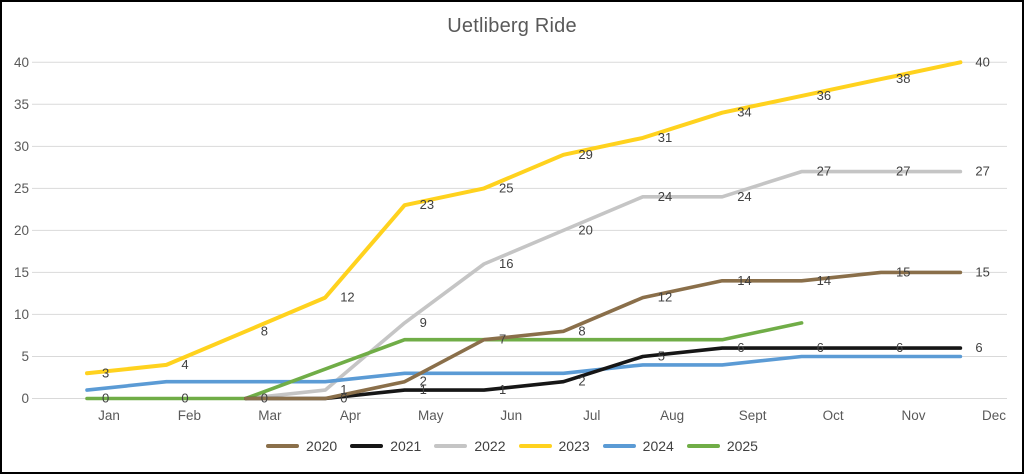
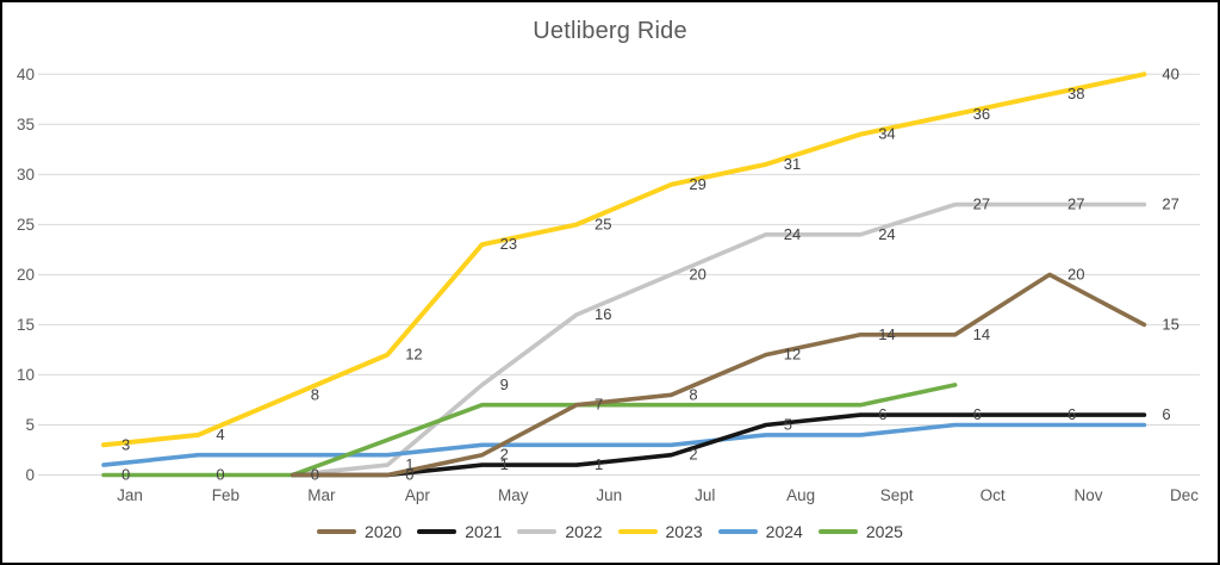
2020/Nov: 15 -> 20
